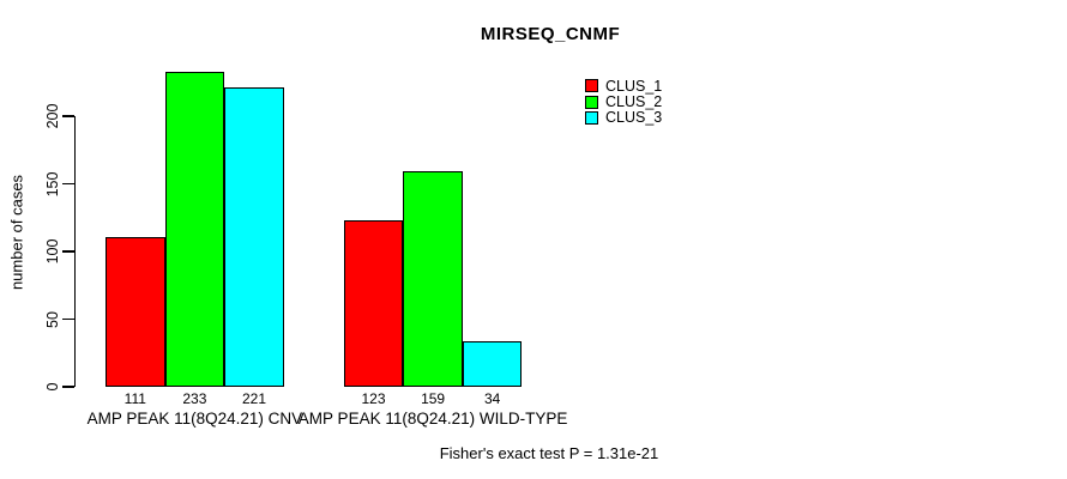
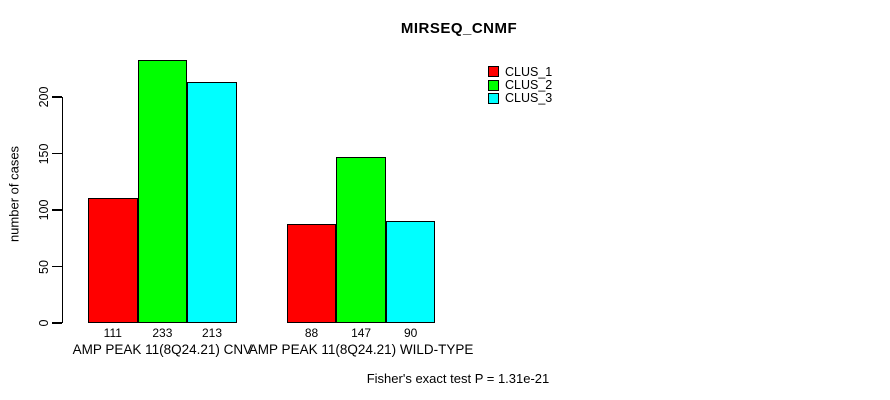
CLUS_3/AMP PEAK 11(8Q24.21) CNV: 221 -> 213
CLUS_1/AMP PEAK 11(8Q24.21) WILD-TYPE: 123 -> 88
CLUS_2/AMP PEAK 11(8Q24.21) WILD-TYPE: 159 -> 147
CLUS_3/AMP PEAK 11(8Q24.21) WILD-TYPE: 34 -> 90
